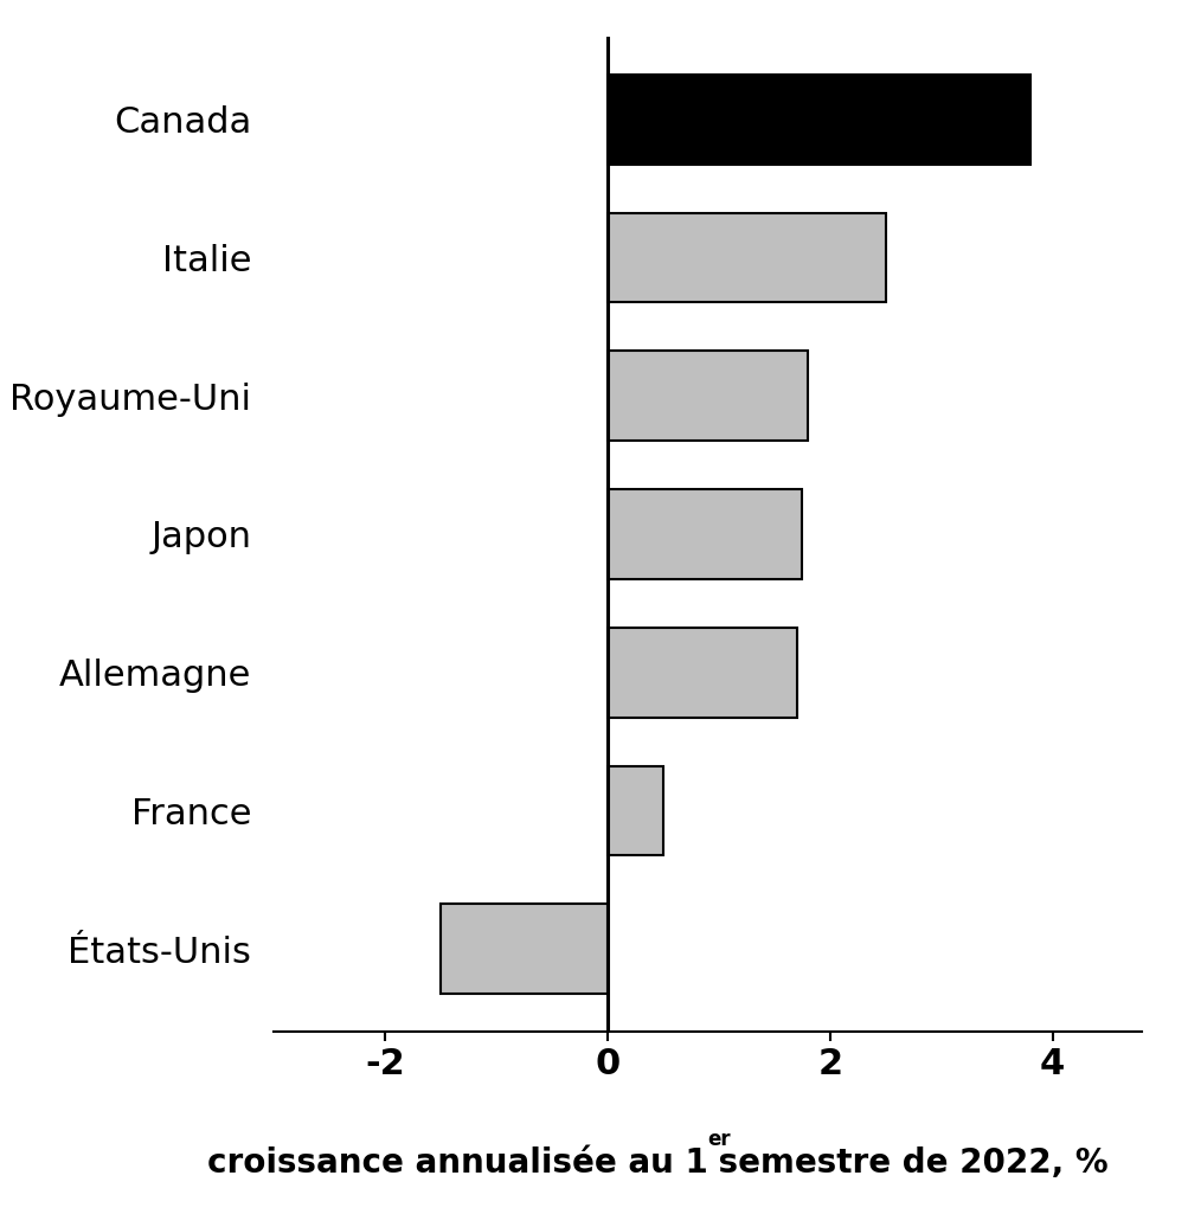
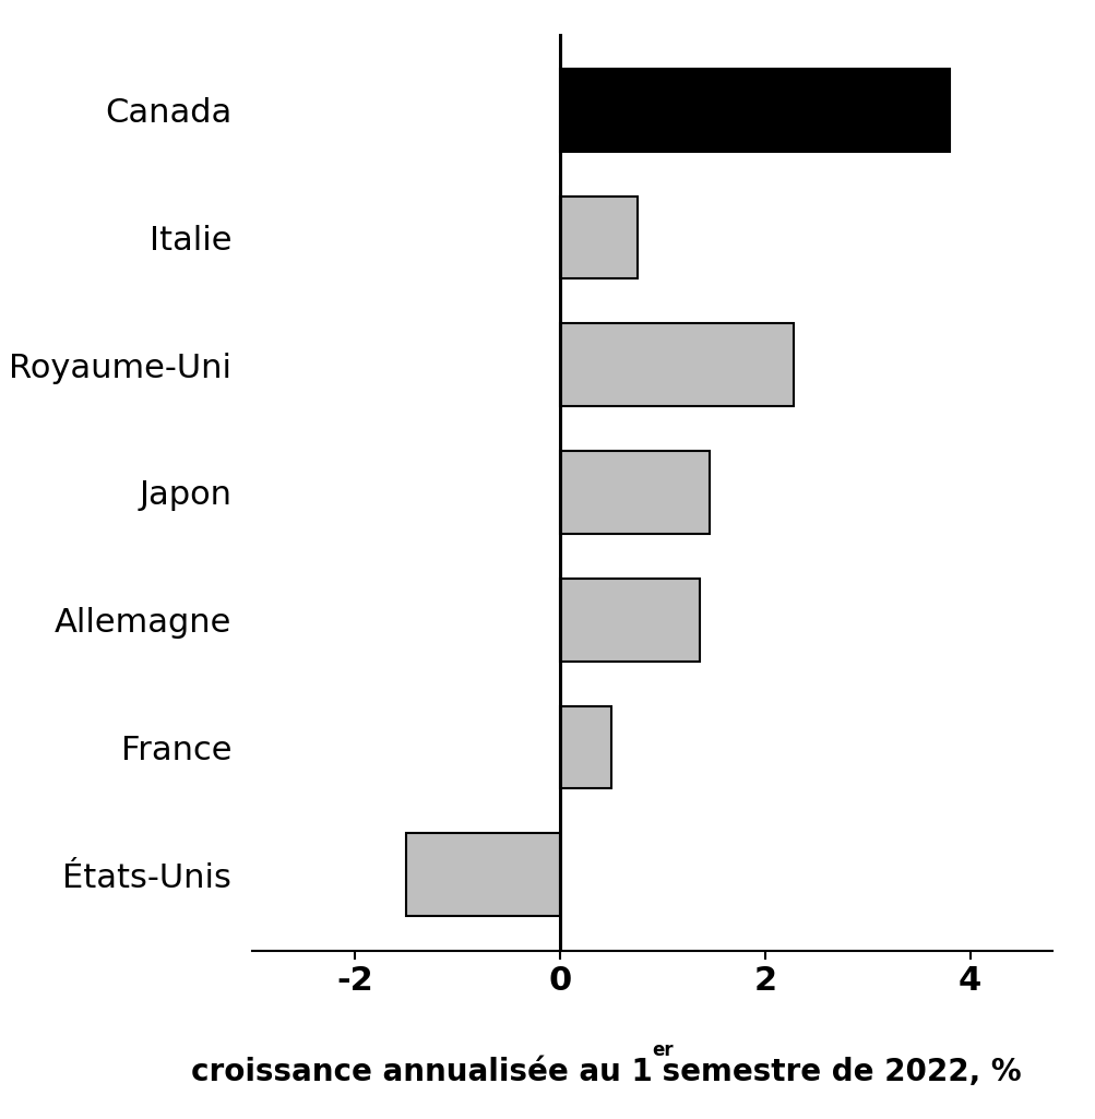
Italie: 2.50 -> 0.76
Royaume-Uni: 1.80 -> 2.28
Japon: 1.75 -> 1.46
Allemagne: 1.70 -> 1.36
